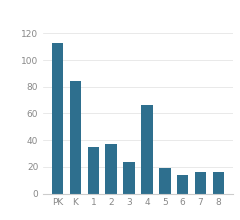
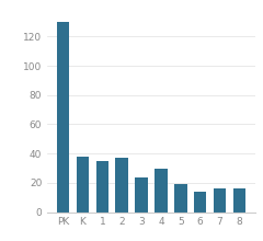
PK: 113 -> 130
K: 84 -> 38
4: 66 -> 30
